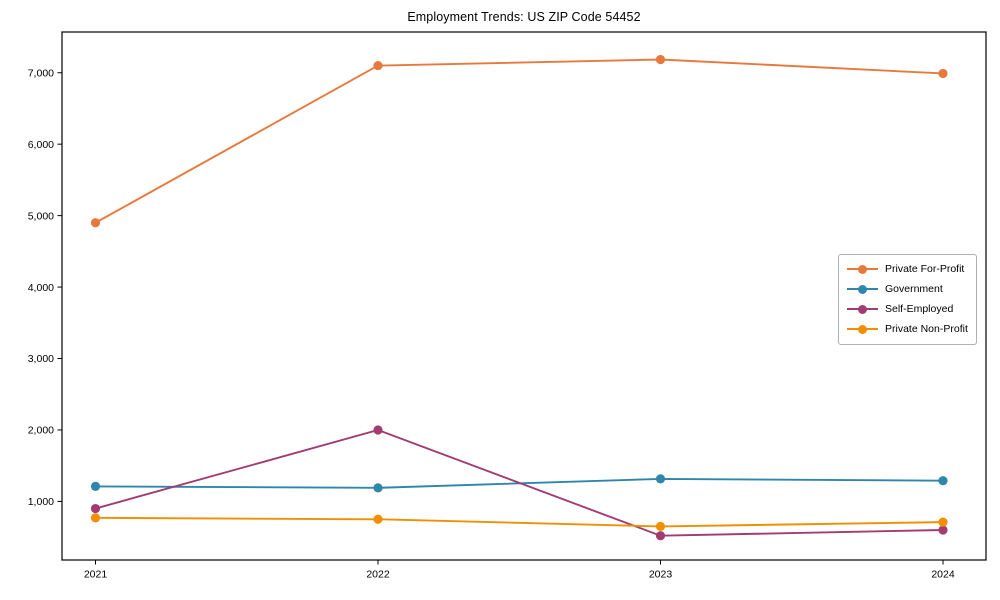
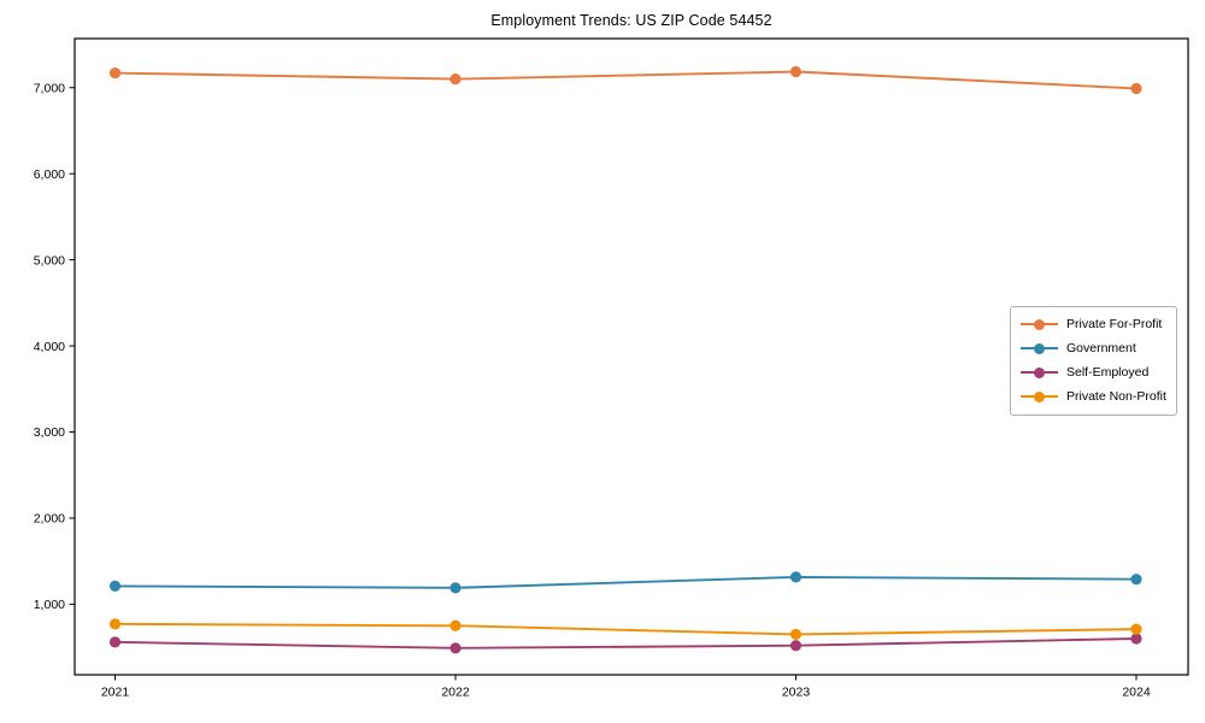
Private For-Profit/2021: 4900 -> 7200
Self-Employed/2021: 900 -> 600
Self-Employed/2022: 2000 -> 500
